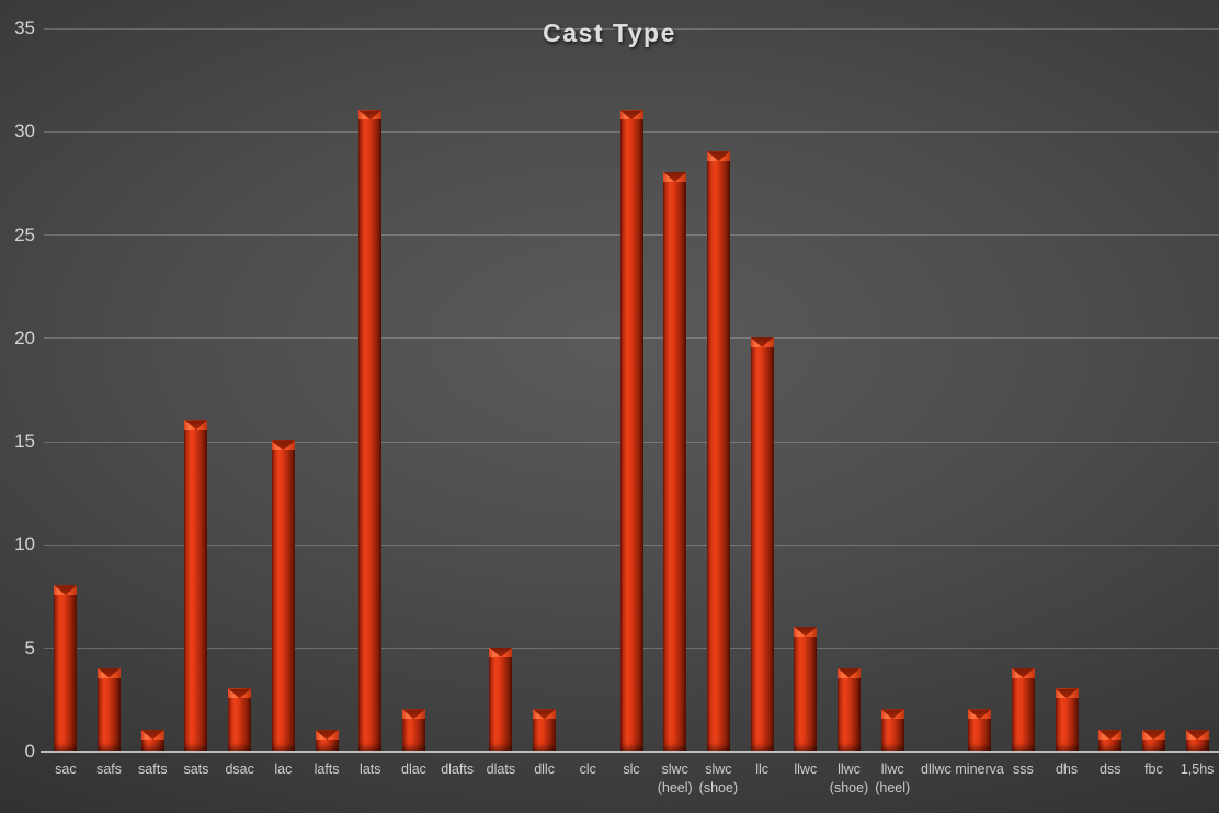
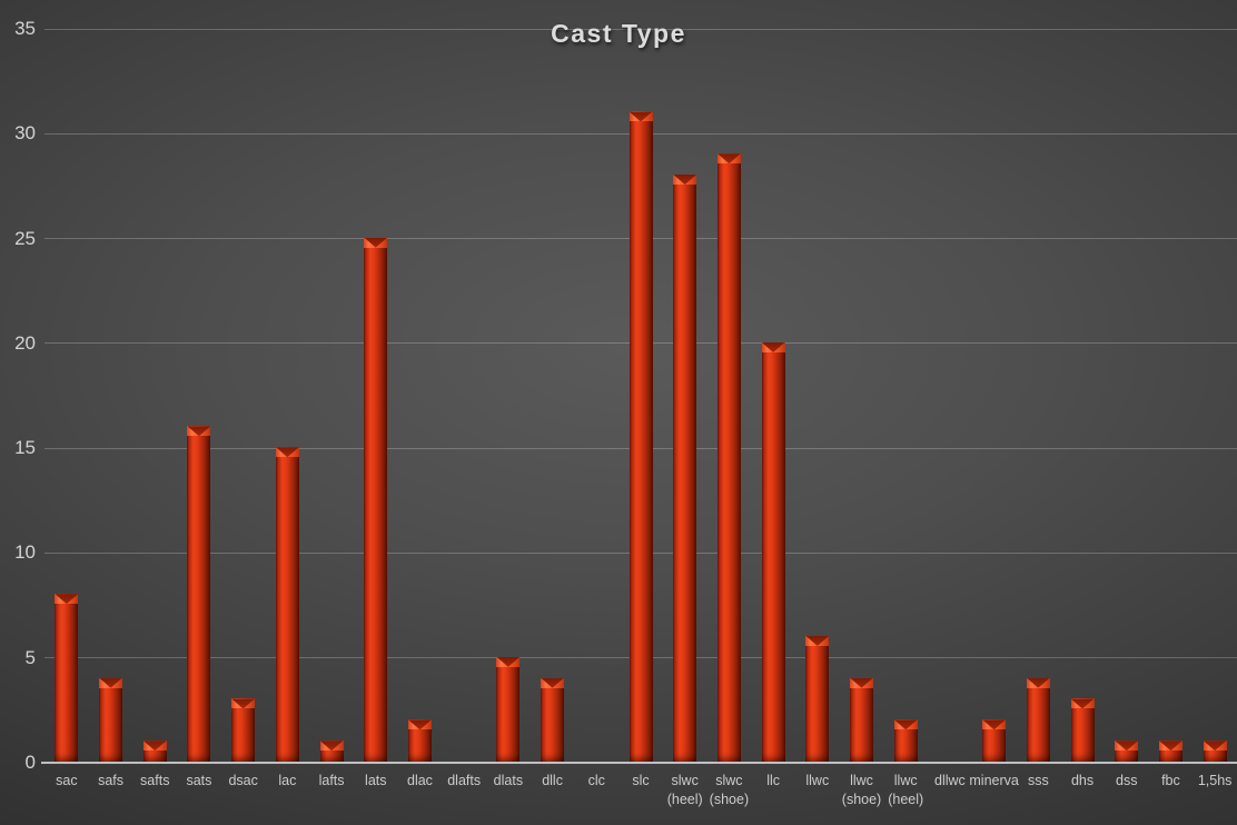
lats: 31 -> 25
dllc: 2 -> 4
